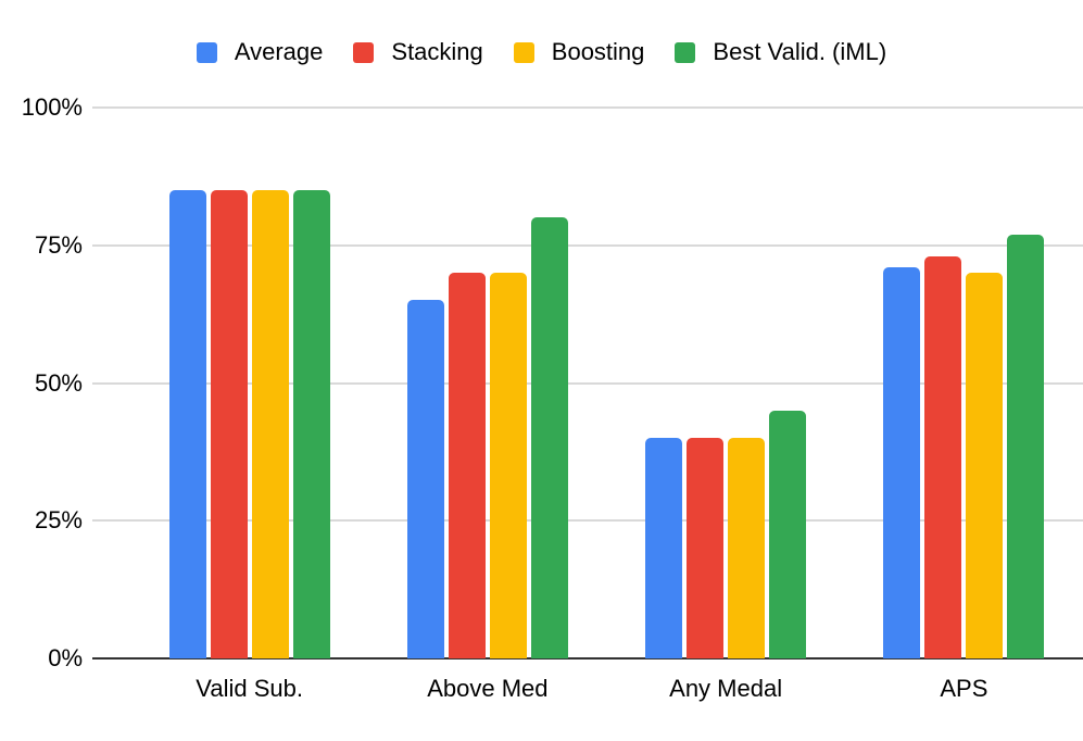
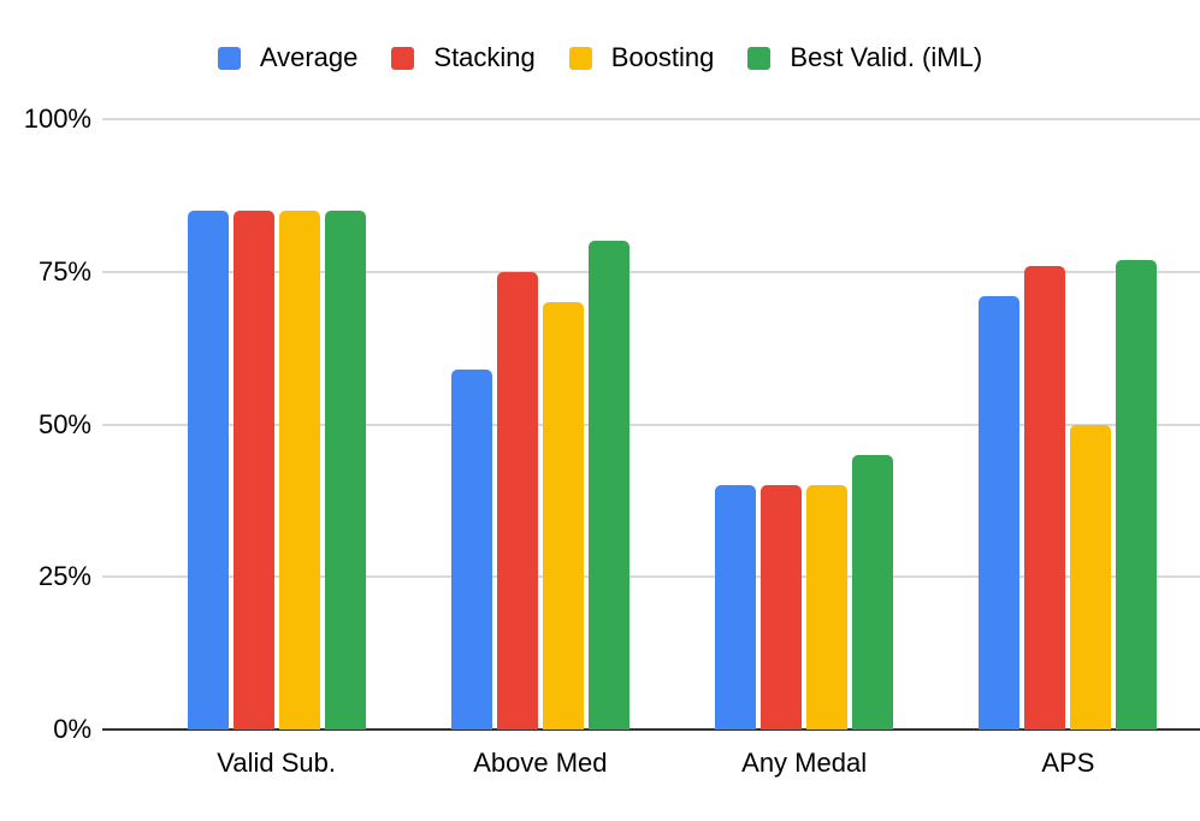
Average/Above Med: 65% -> 59%
Stacking/Above Med: 70% -> 75%
Stacking/APS: 73% -> 76%
Boosting/APS: 70% -> 50%
